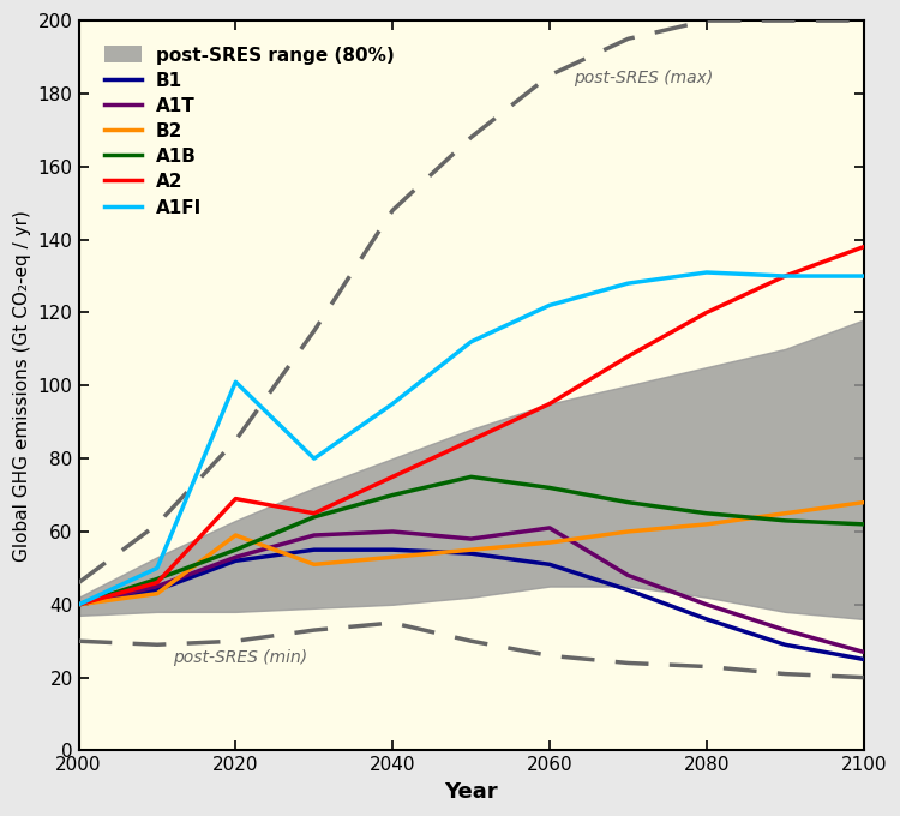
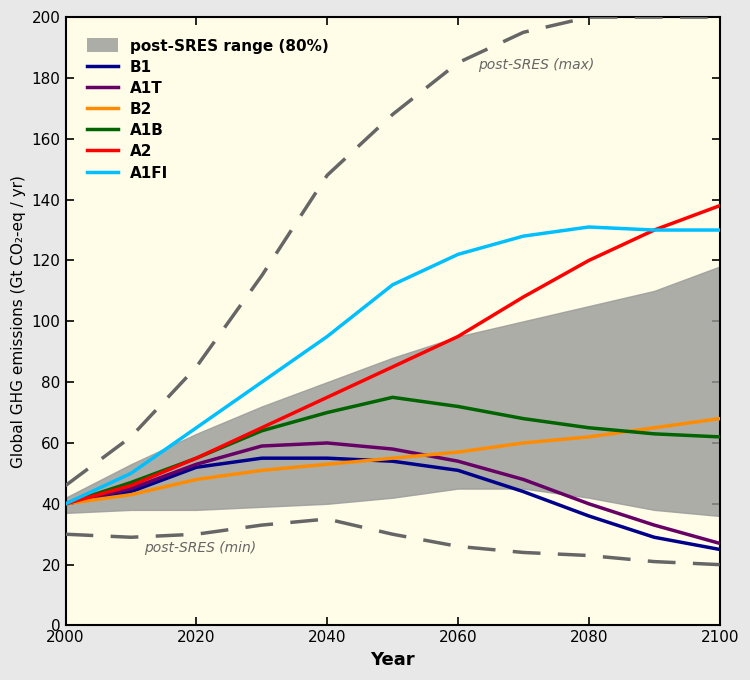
B2/2020: 59 -> 48
A2/2020: 69 -> 55
A1FI/2020: 101 -> 65
A1T/2060: 61 -> 54
